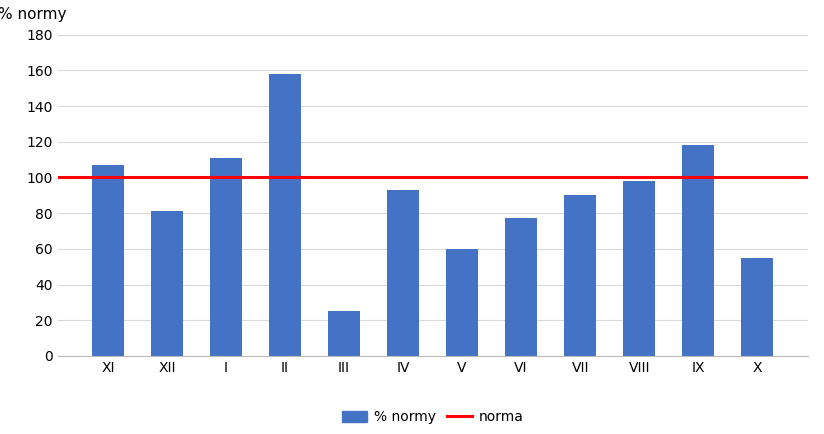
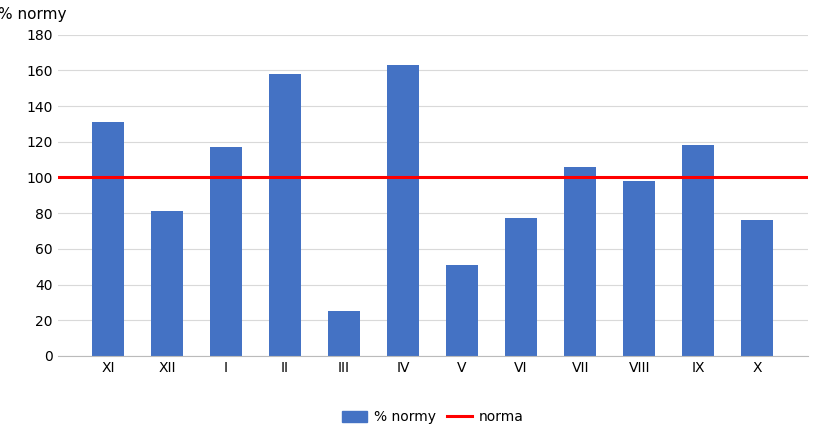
XI: 107 -> 131
I: 111 -> 117
IV: 93 -> 163
V: 60 -> 51
VII: 90 -> 106
X: 55 -> 76
